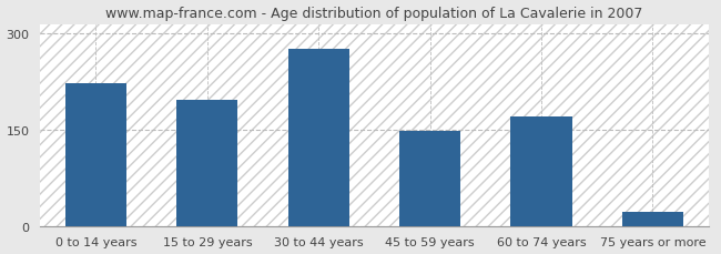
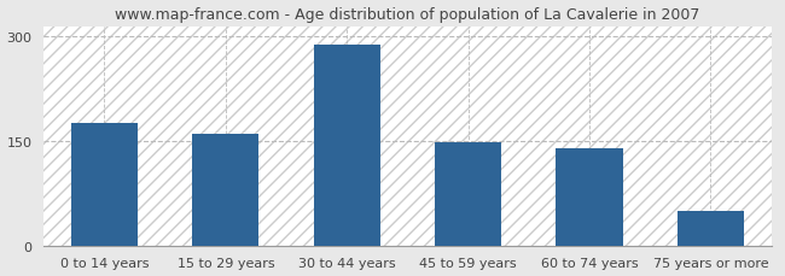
0 to 14 years: 222 -> 175
15 to 29 years: 196 -> 160
30 to 44 years: 276 -> 288
60 to 74 years: 170 -> 140
75 years or more: 22 -> 50
